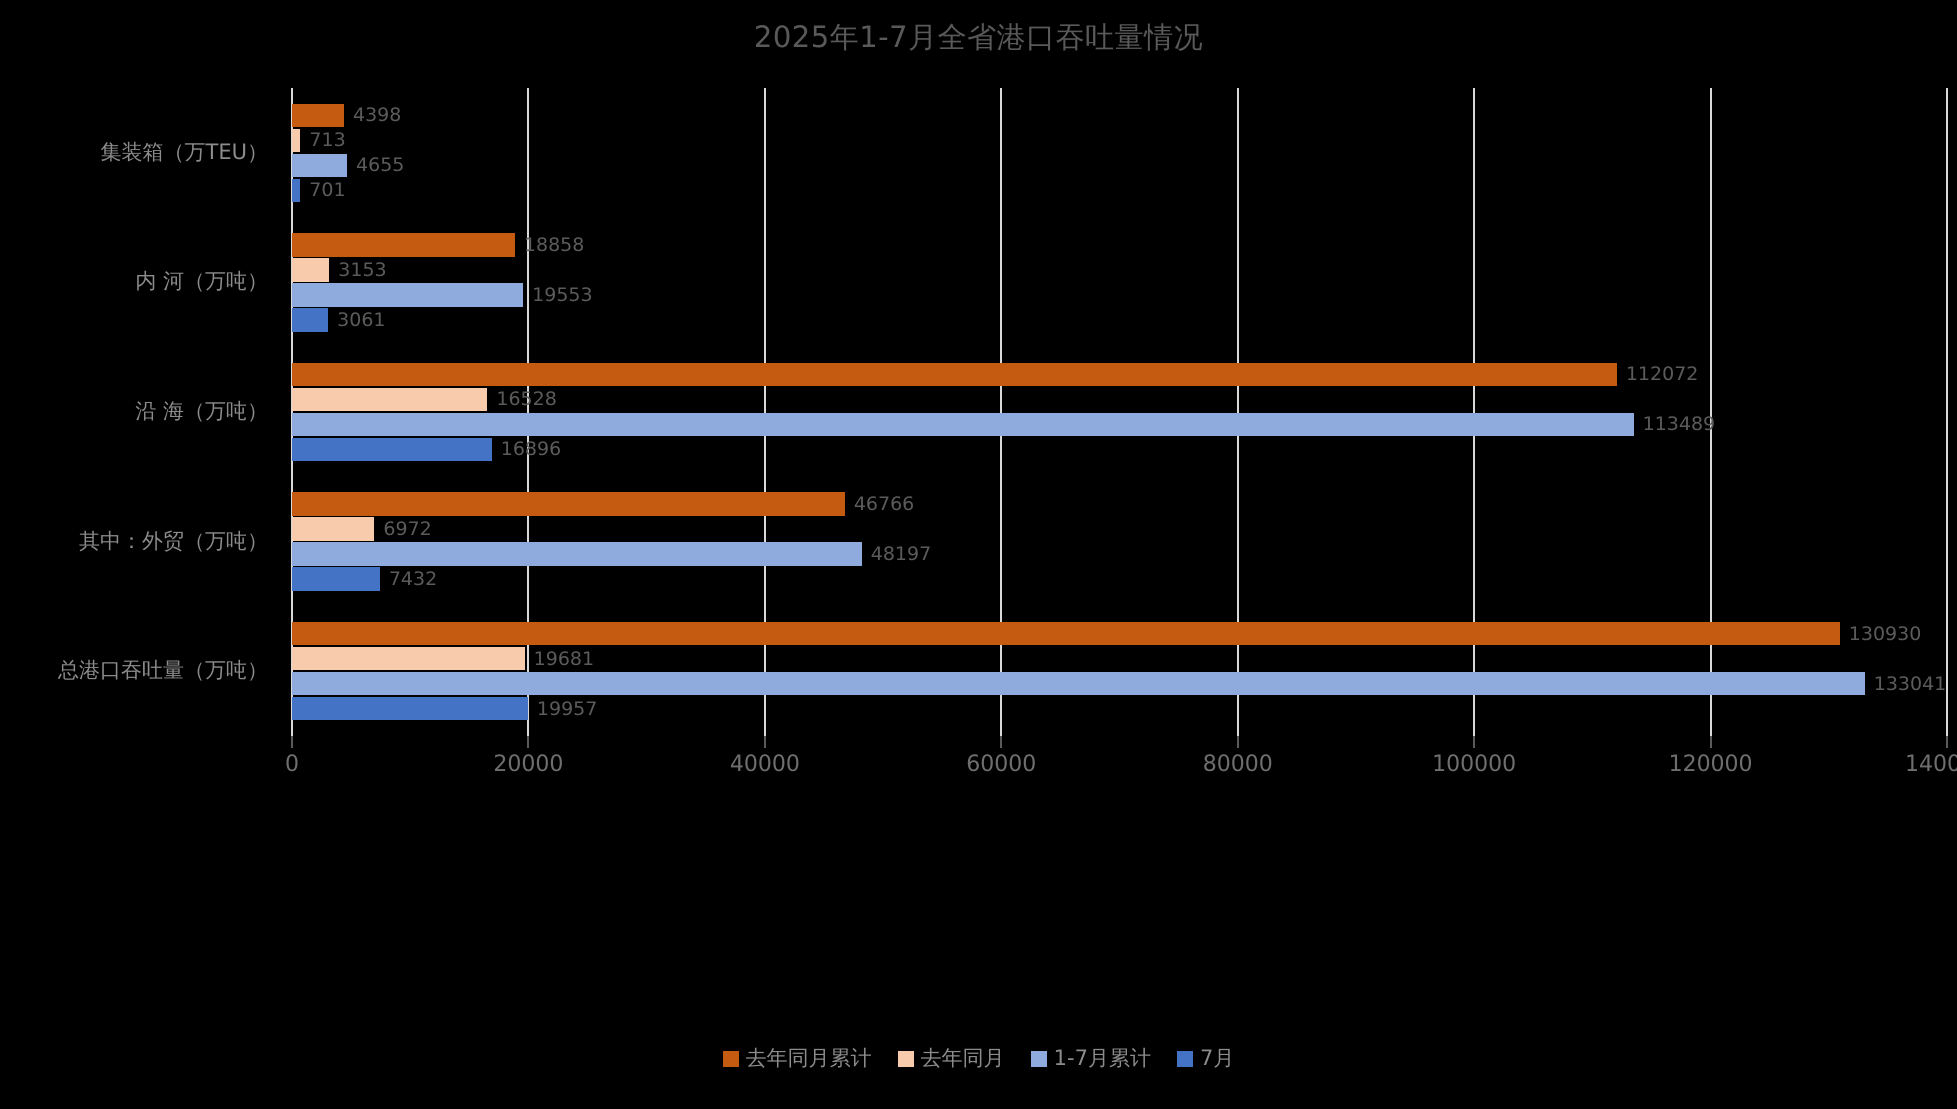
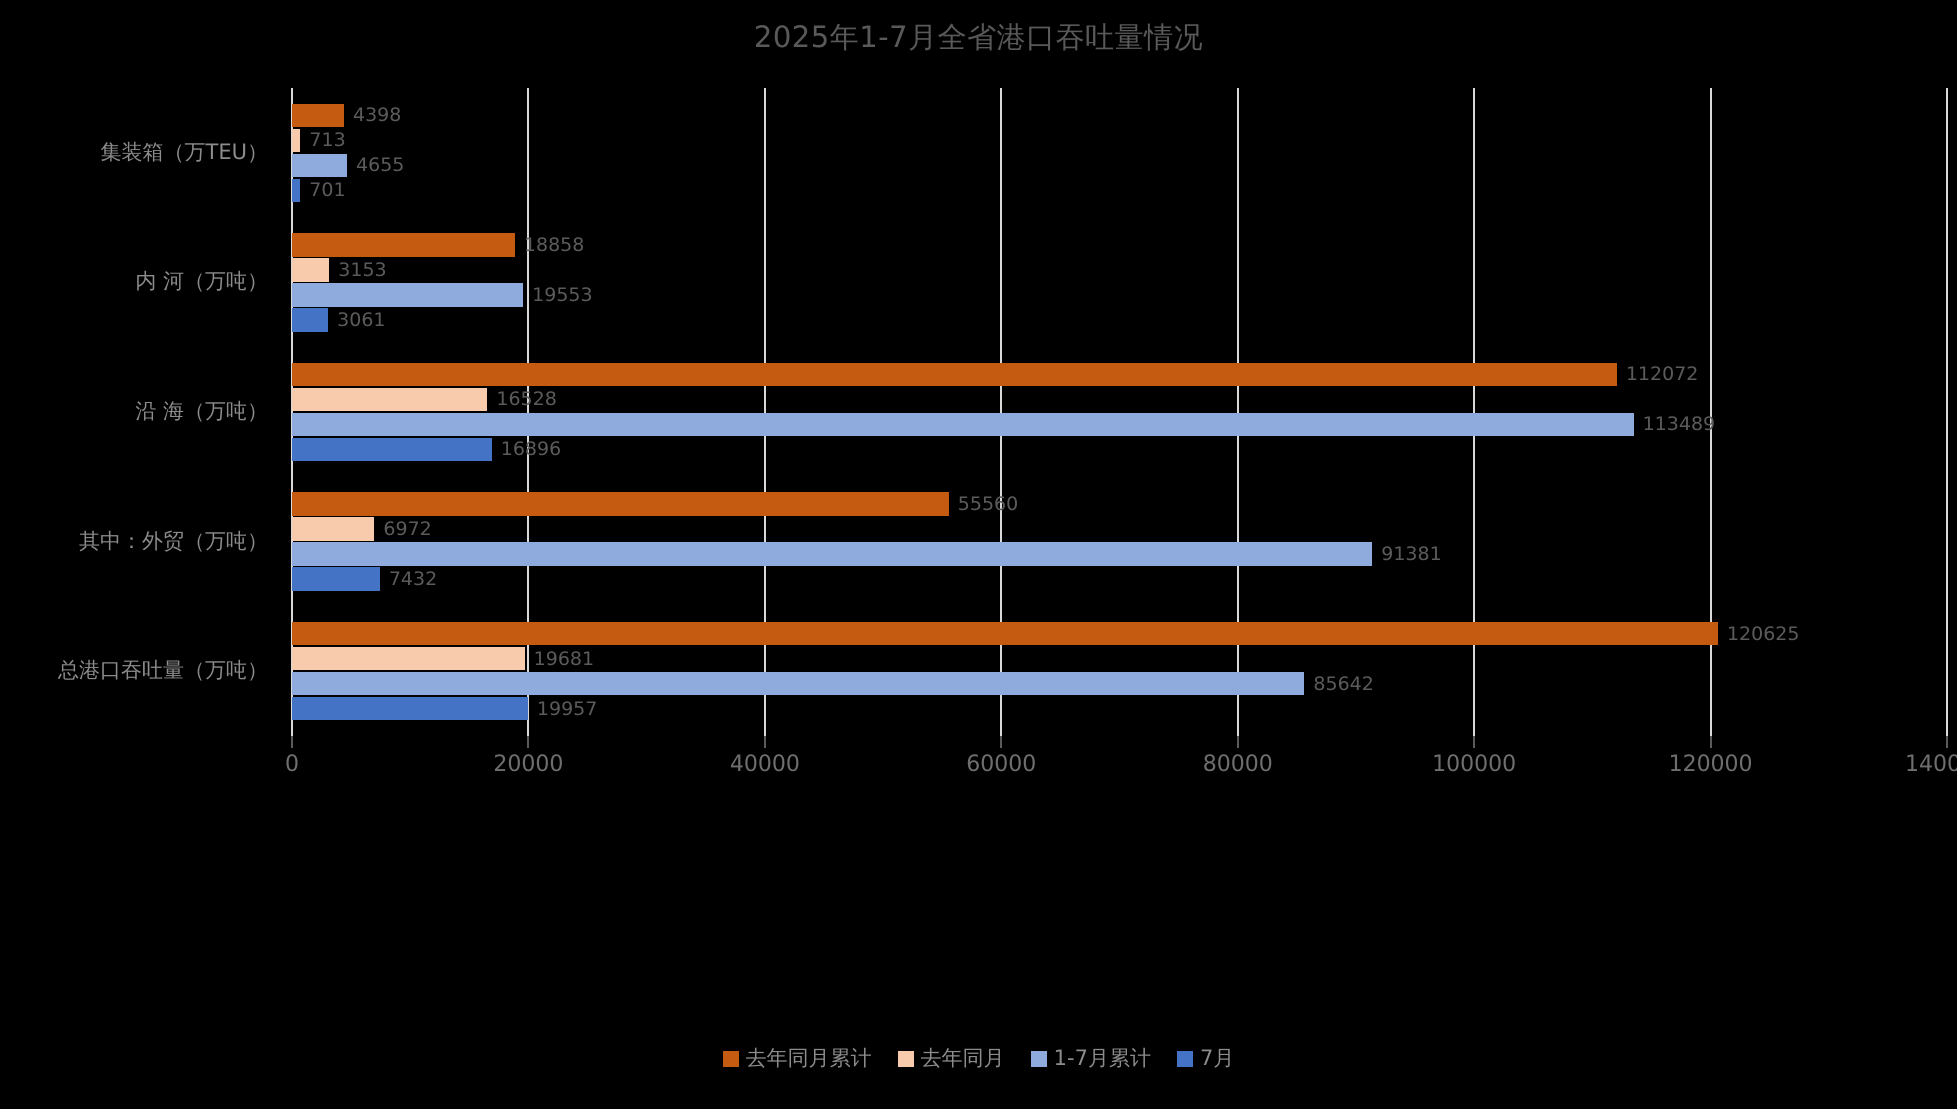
去年同月累计/其中：外贸（万吨）: 46766 -> 55560
1-7月累计/其中：外贸（万吨）: 48197 -> 91381
去年同月累计/总港口吞吐量（万吨）: 130930 -> 120625
1-7月累计/总港口吞吐量（万吨）: 133041 -> 85642
